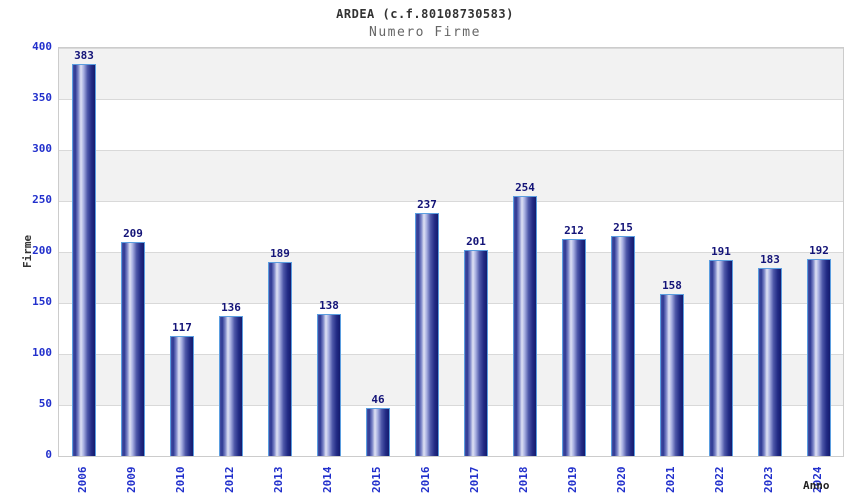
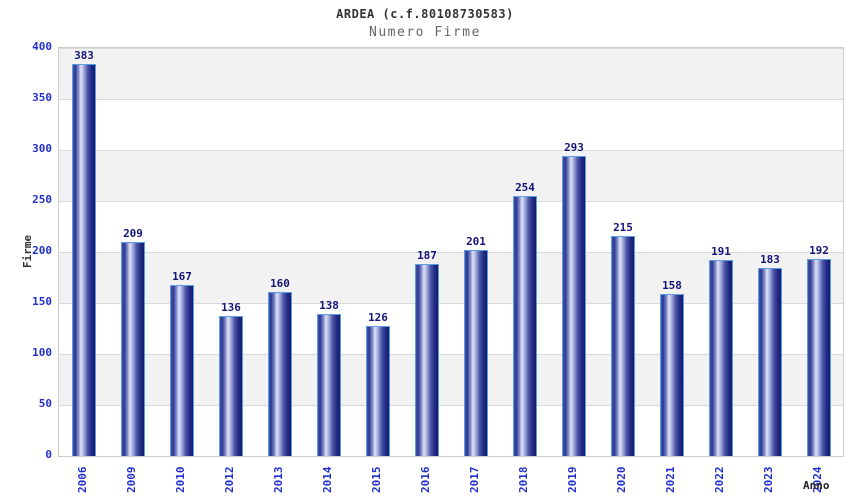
2010: 117 -> 167
2013: 189 -> 160
2015: 46 -> 126
2016: 237 -> 187
2019: 212 -> 293
